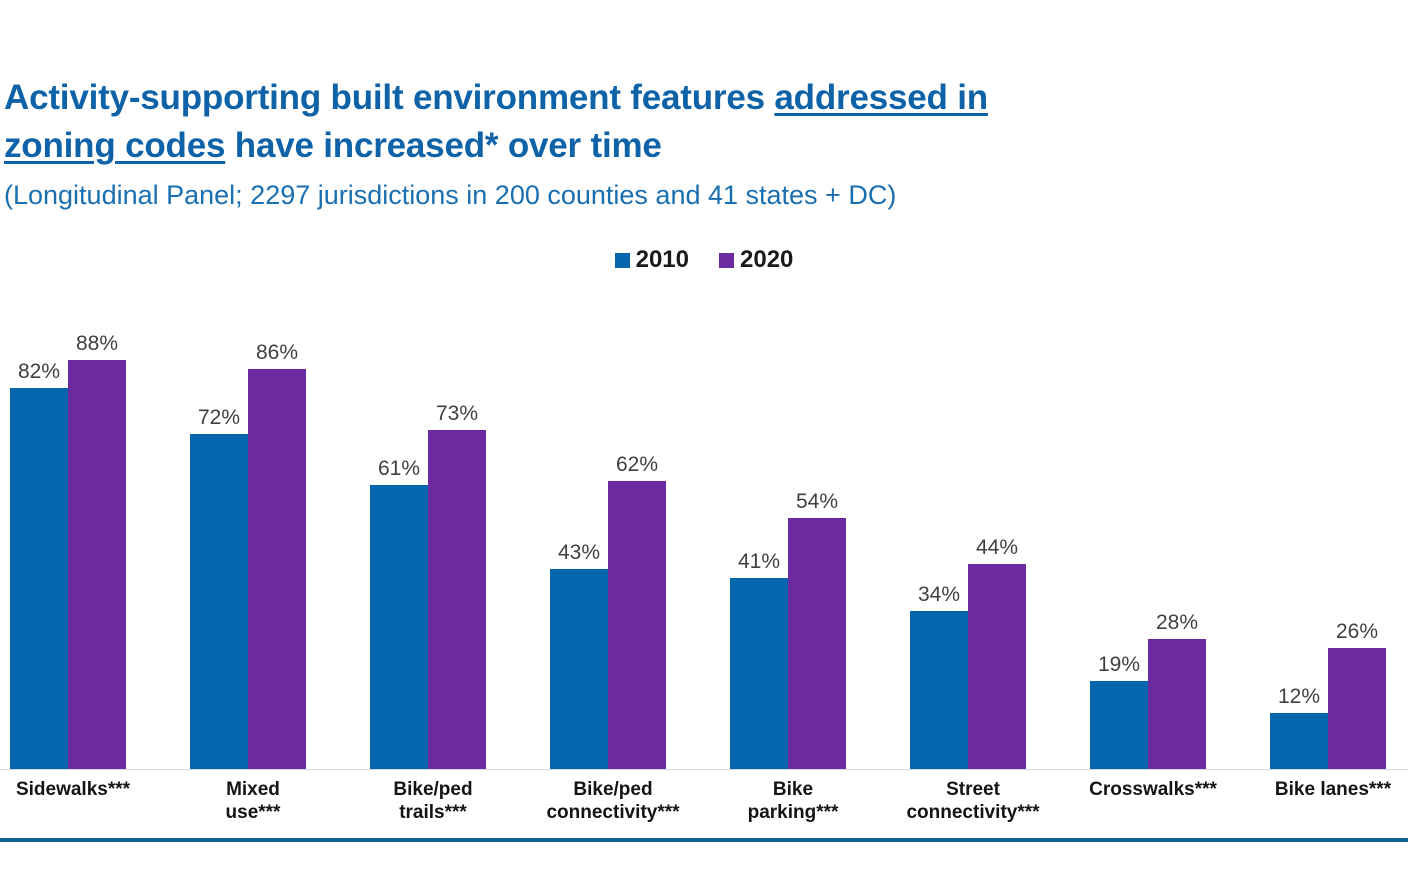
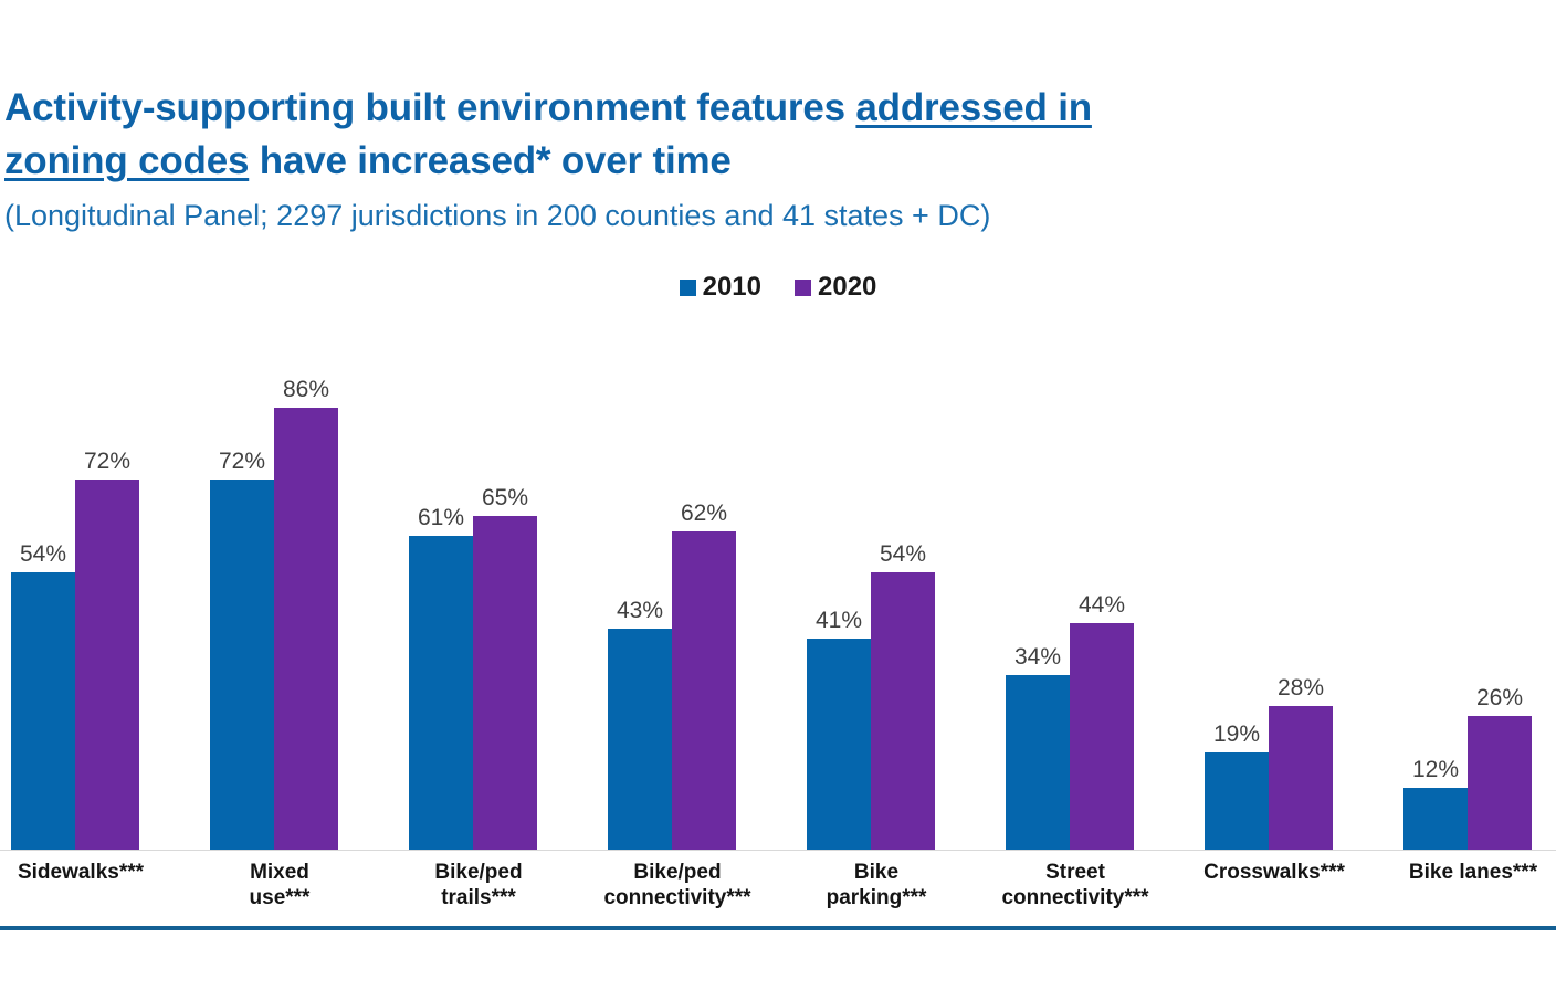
2010/Sidewalks***: 82% -> 54%
2020/Sidewalks***: 88% -> 72%
2020/Bike/ped trails***: 73% -> 65%
